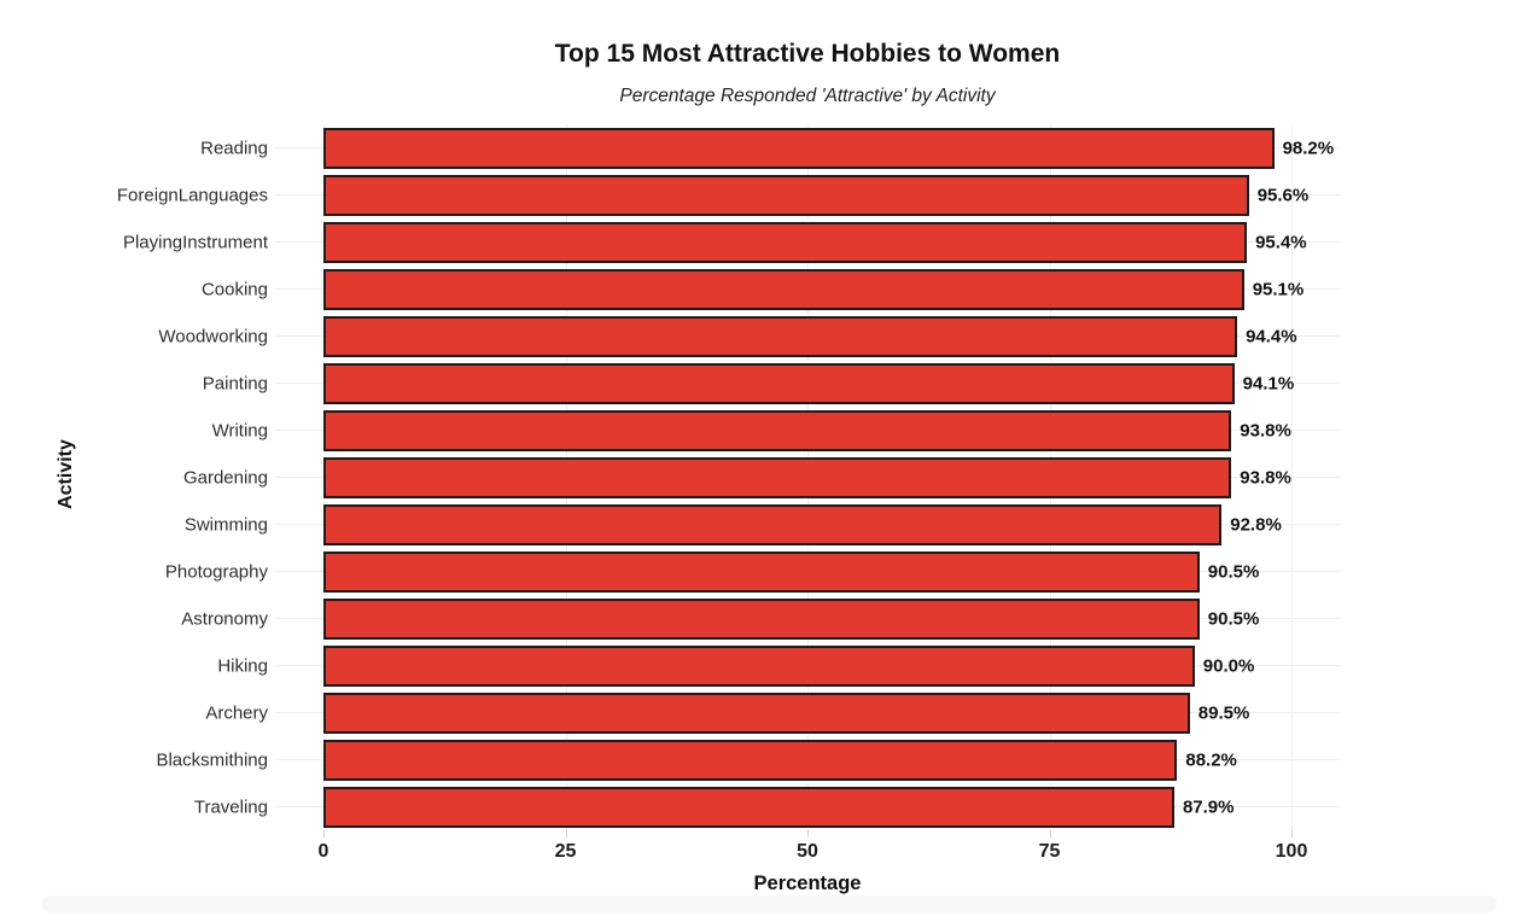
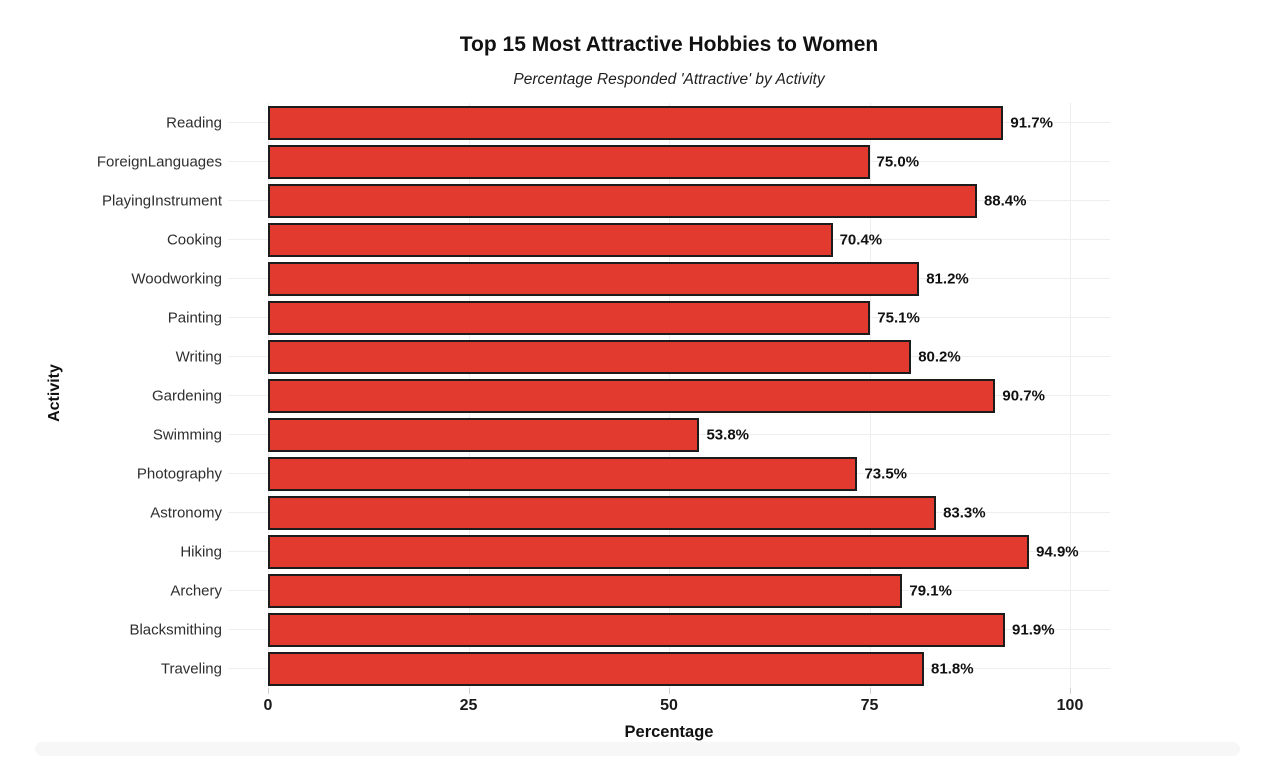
Reading: 98.2% -> 91.7%
ForeignLanguages: 95.6% -> 75.0%
PlayingInstrument: 95.4% -> 88.4%
Cooking: 95.1% -> 70.4%
Woodworking: 94.4% -> 81.2%
Painting: 94.1% -> 75.1%
Writing: 93.8% -> 80.2%
Gardening: 93.8% -> 90.7%
Swimming: 92.8% -> 53.8%
Photography: 90.5% -> 73.5%
Astronomy: 90.5% -> 83.3%
Hiking: 90.0% -> 94.9%
Archery: 89.5% -> 79.1%
Blacksmithing: 88.2% -> 91.9%
Traveling: 87.9% -> 81.8%
